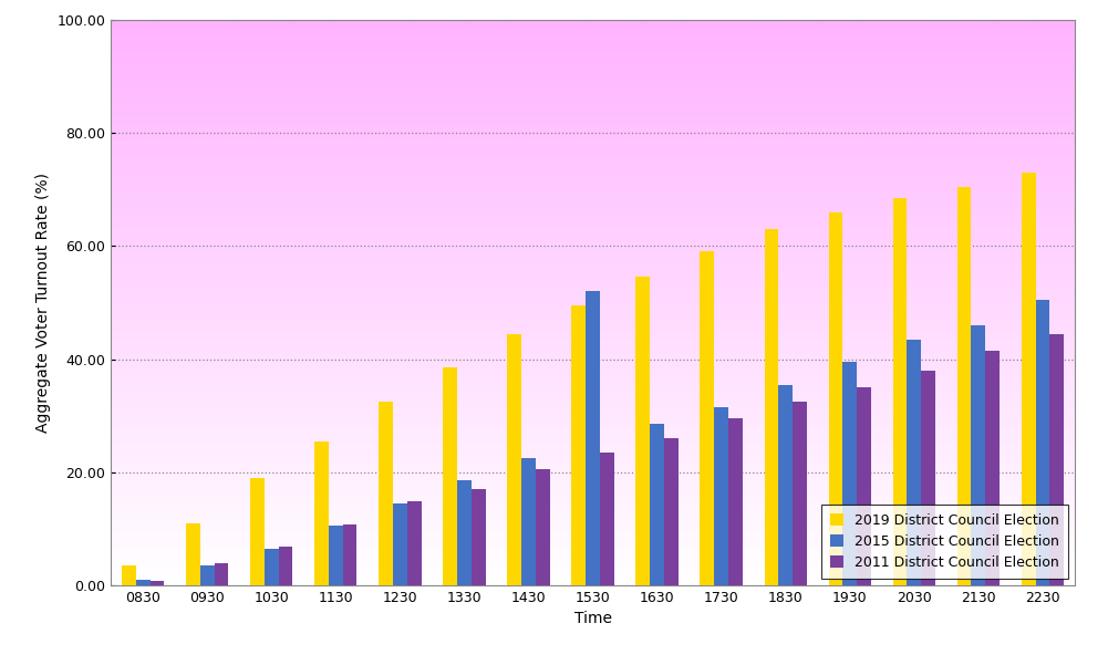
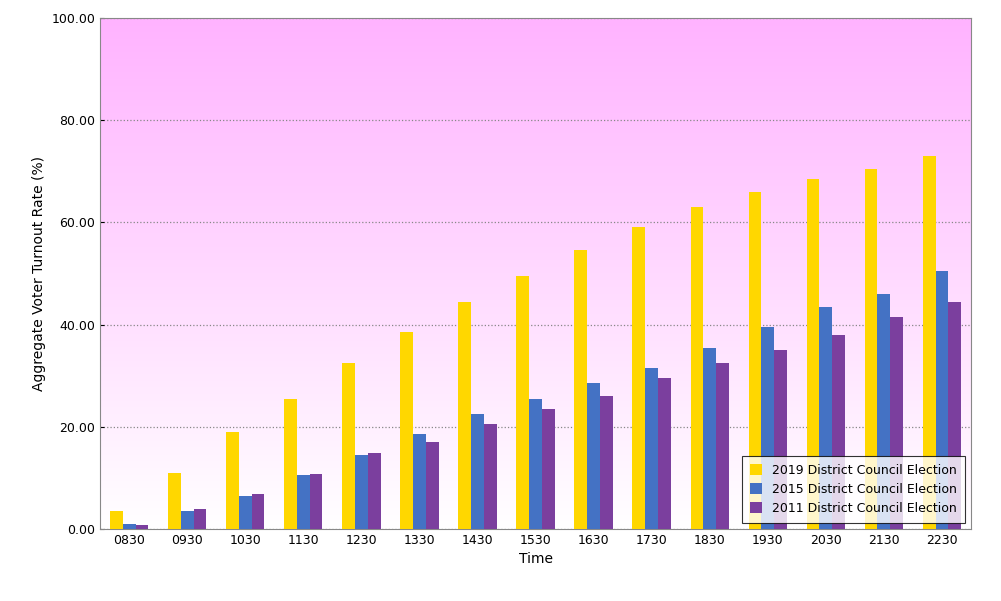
2015 District Council Election/1530: 52.0 -> 25.5
